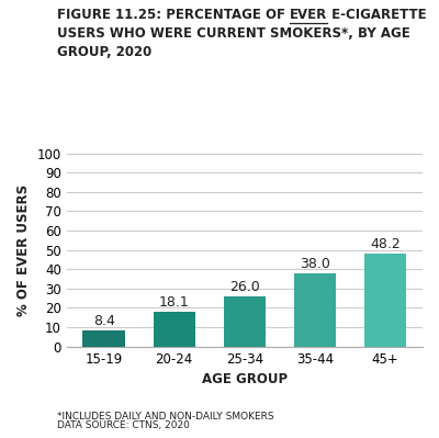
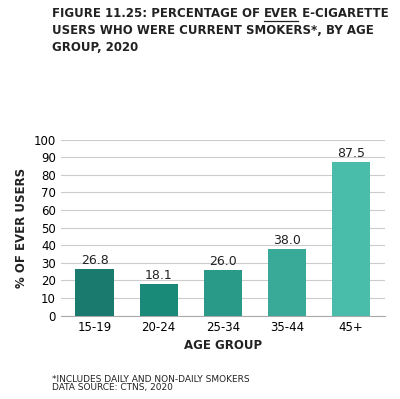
15-19: 8.4 -> 26.8
45+: 48.2 -> 87.5
